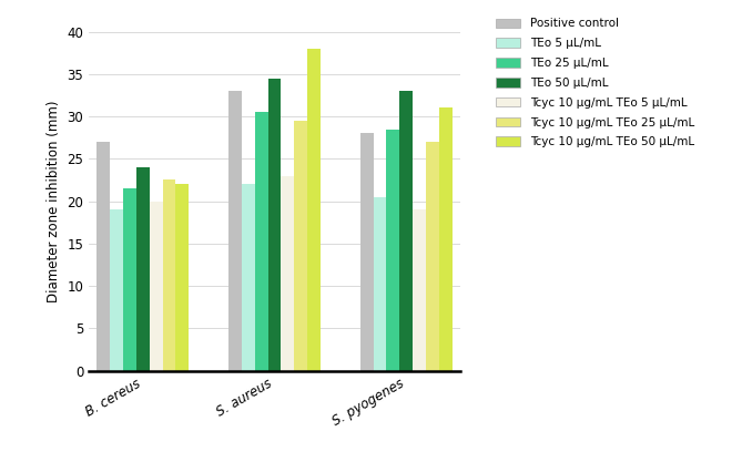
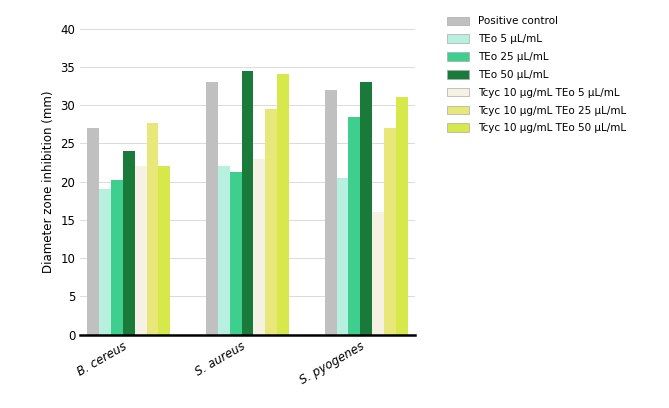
TEo 25 μL/mL/B. cereus: 21.5 -> 20.2
Tcyc 10 μg/mL TEo 5 μL/mL/B. cereus: 20 -> 22
Tcyc 10 μg/mL TEo 25 μL/mL/B. cereus: 22.5 -> 27.6
TEo 25 μL/mL/S. aureus: 30.5 -> 21.2
Tcyc 10 μg/mL TEo 50 μL/mL/S. aureus: 38 -> 34
Positive control/S. pyogenes: 28 -> 32
Tcyc 10 μg/mL TEo 5 μL/mL/S. pyogenes: 19 -> 16
